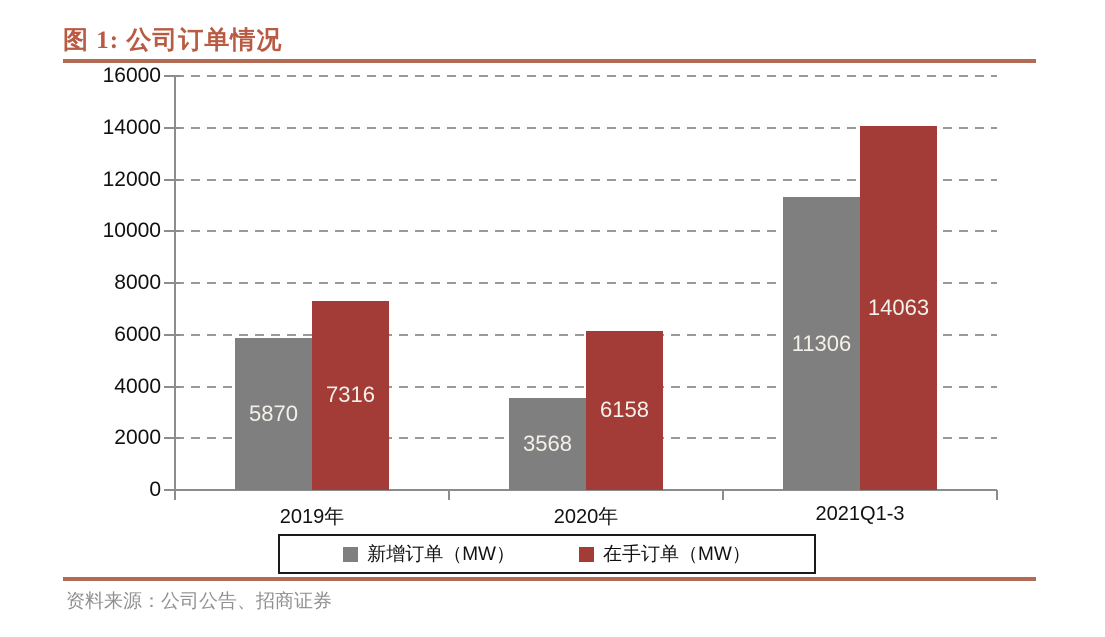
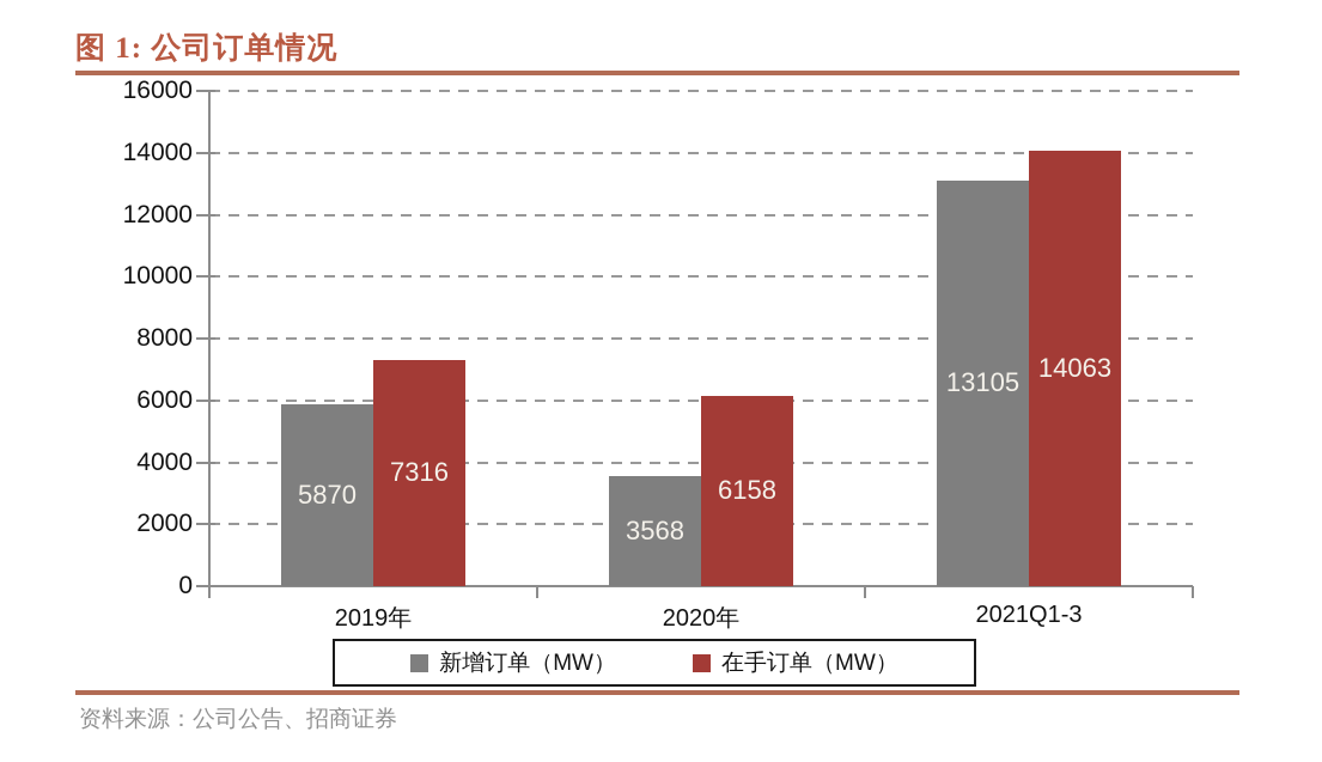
新增订单（MW）/2021Q1-3: 11306 -> 13105
